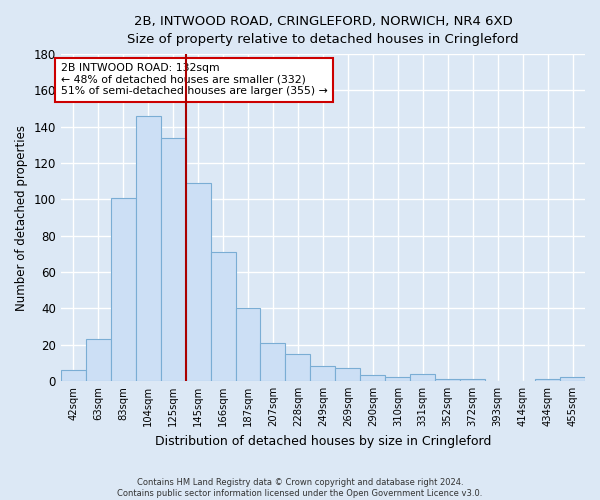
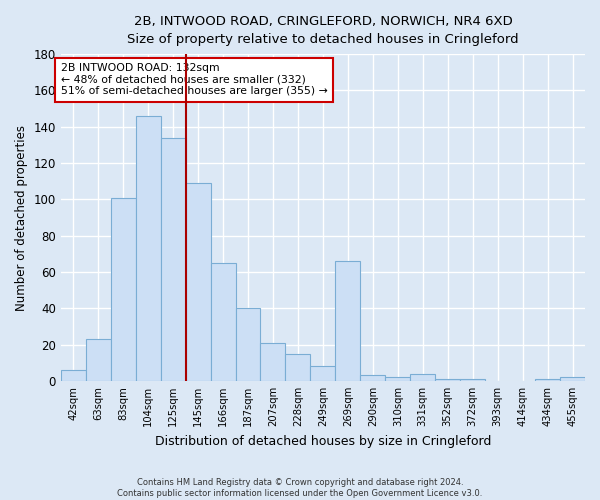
166sqm: 71 -> 65
269sqm: 7 -> 66
